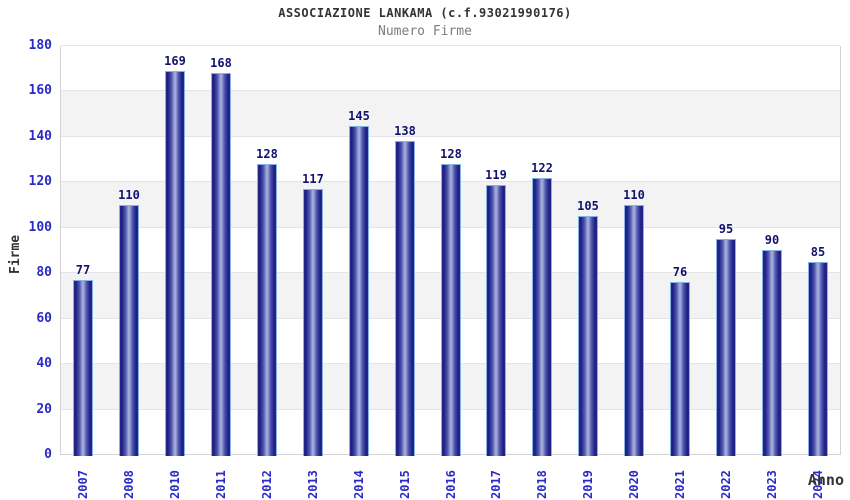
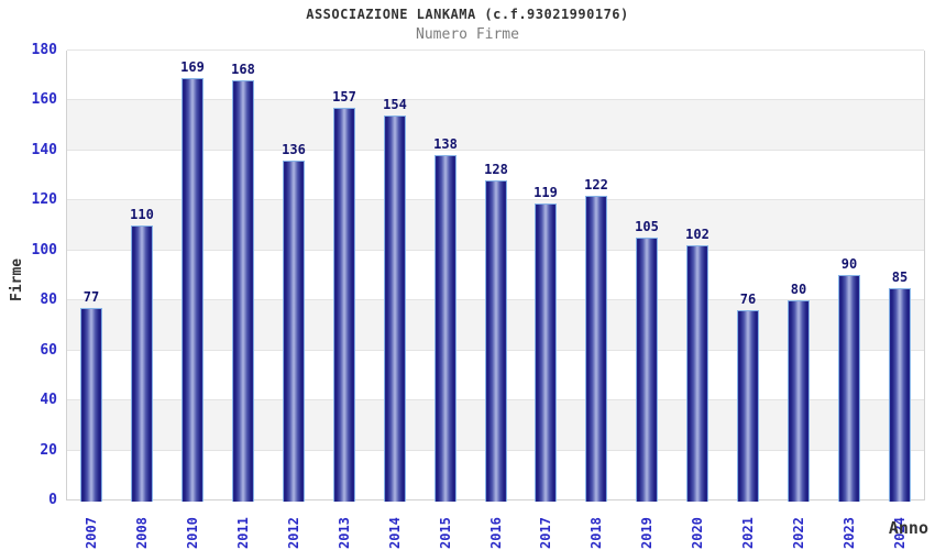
2012: 128 -> 136
2013: 117 -> 157
2014: 145 -> 154
2020: 110 -> 102
2022: 95 -> 80
